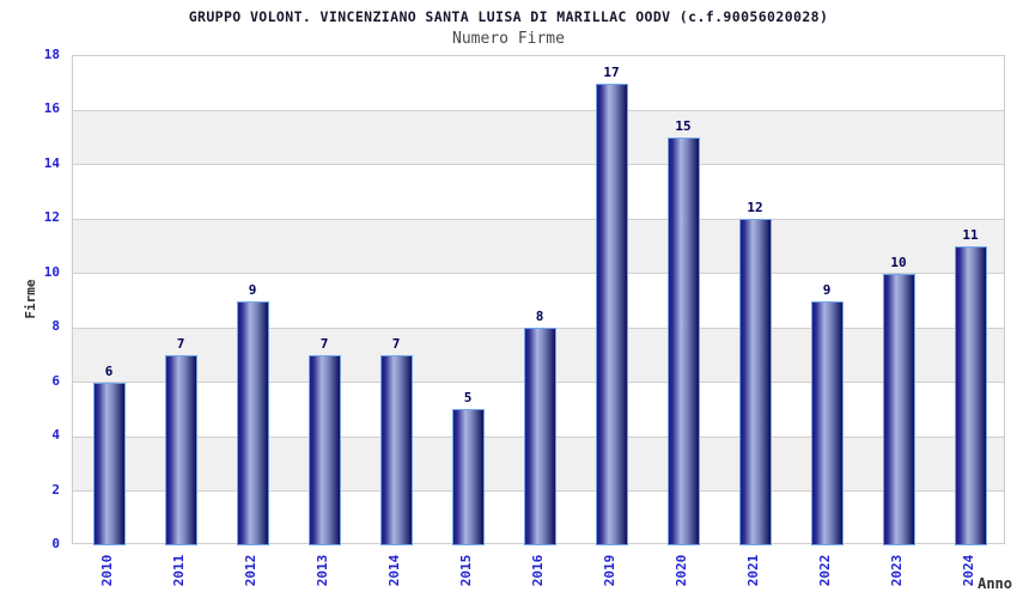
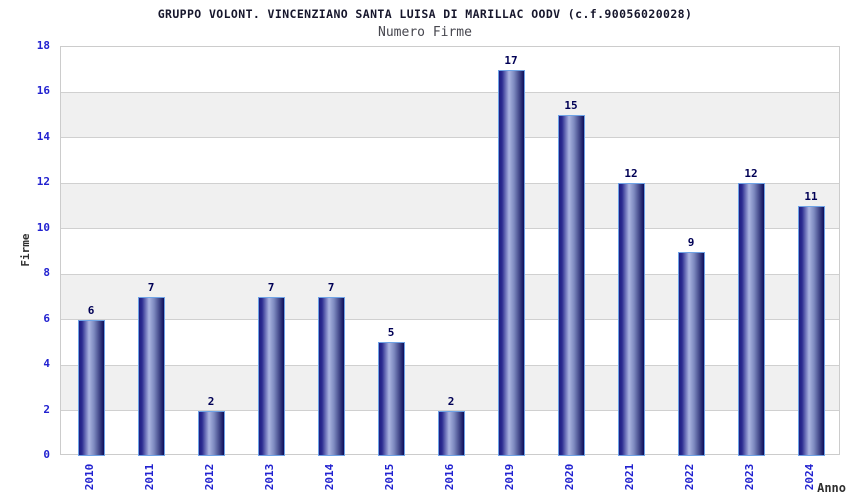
2012: 9 -> 2
2016: 8 -> 2
2023: 10 -> 12
